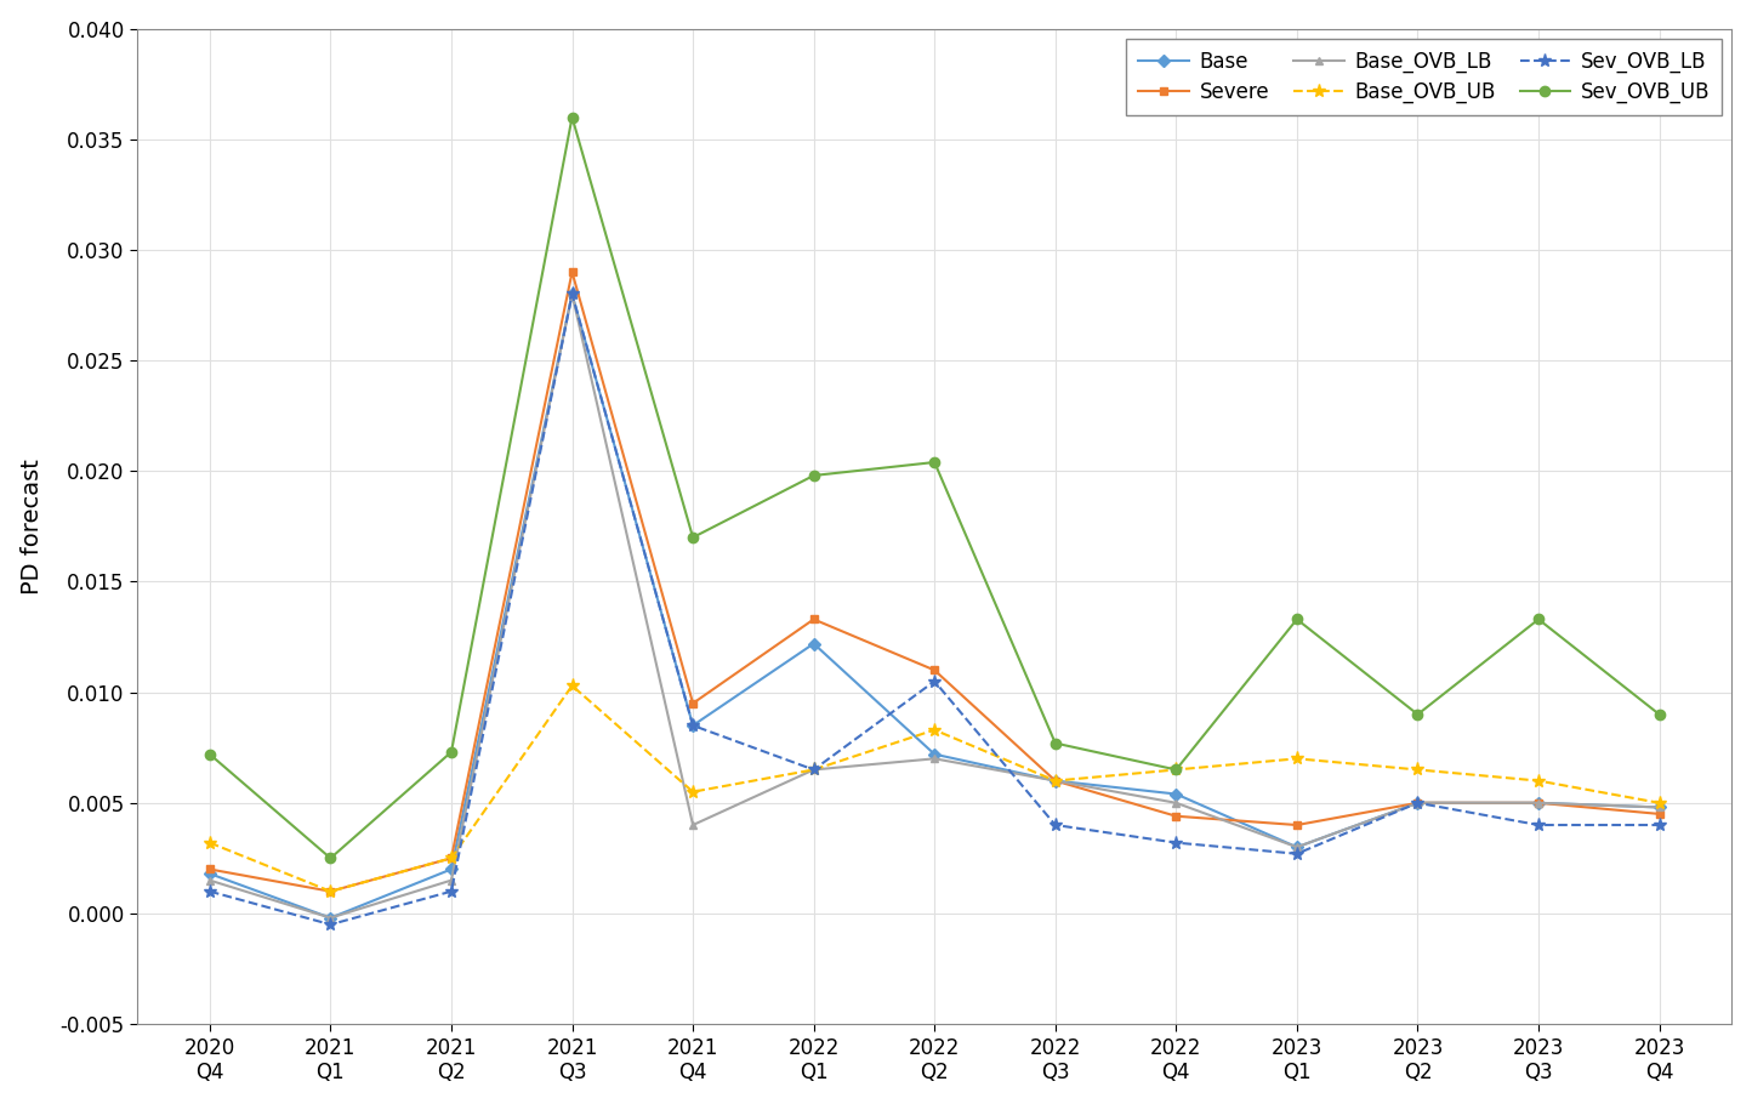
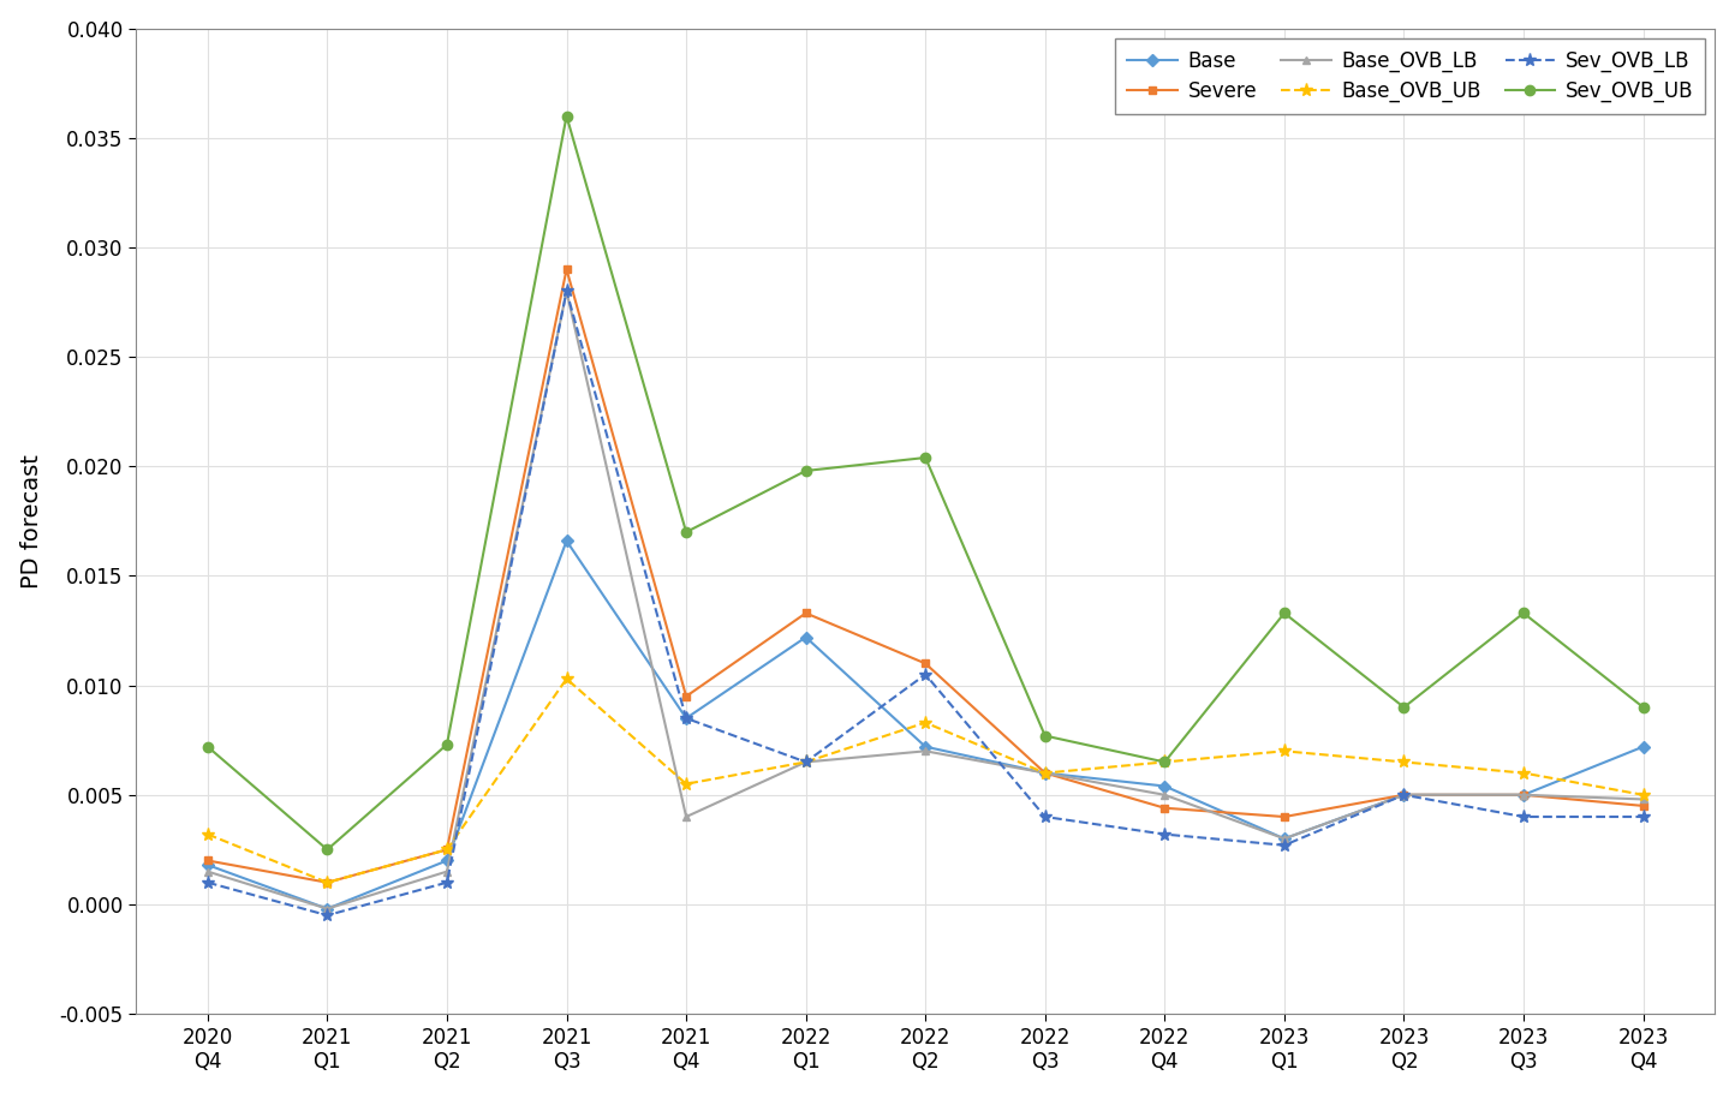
Base/2021 Q3: 0.0280 -> 0.0166
Base/2023 Q4: 0.0048 -> 0.0072
